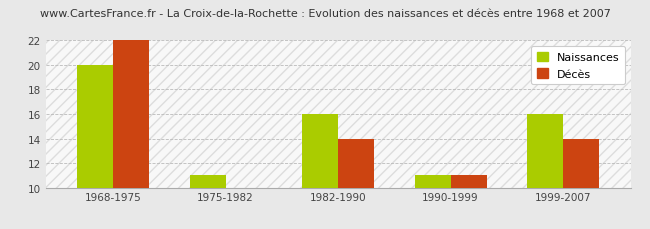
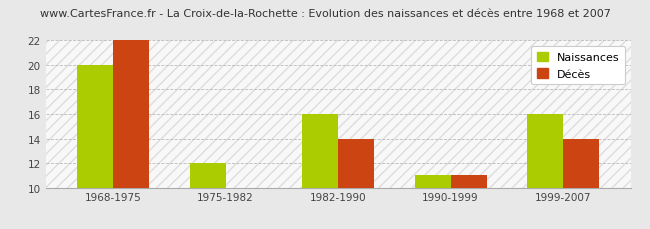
Naissances/1975-1982: 11 -> 12
